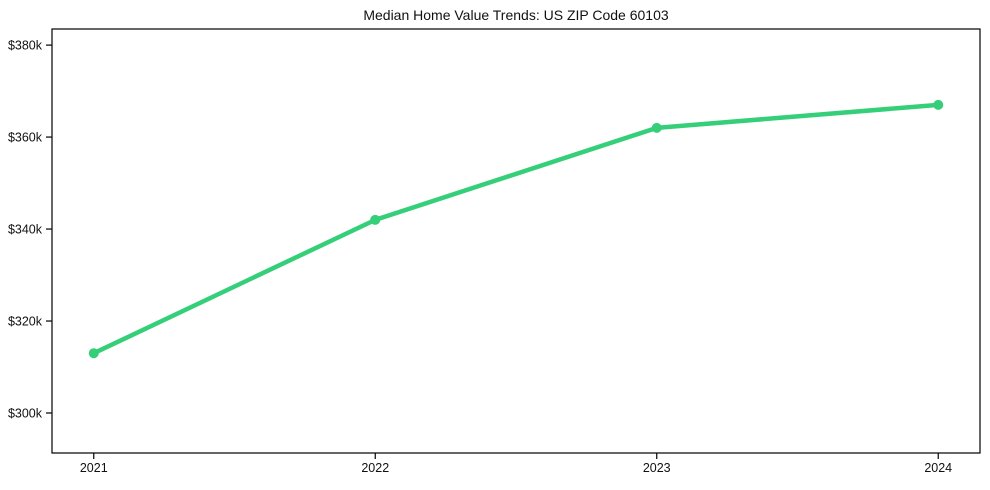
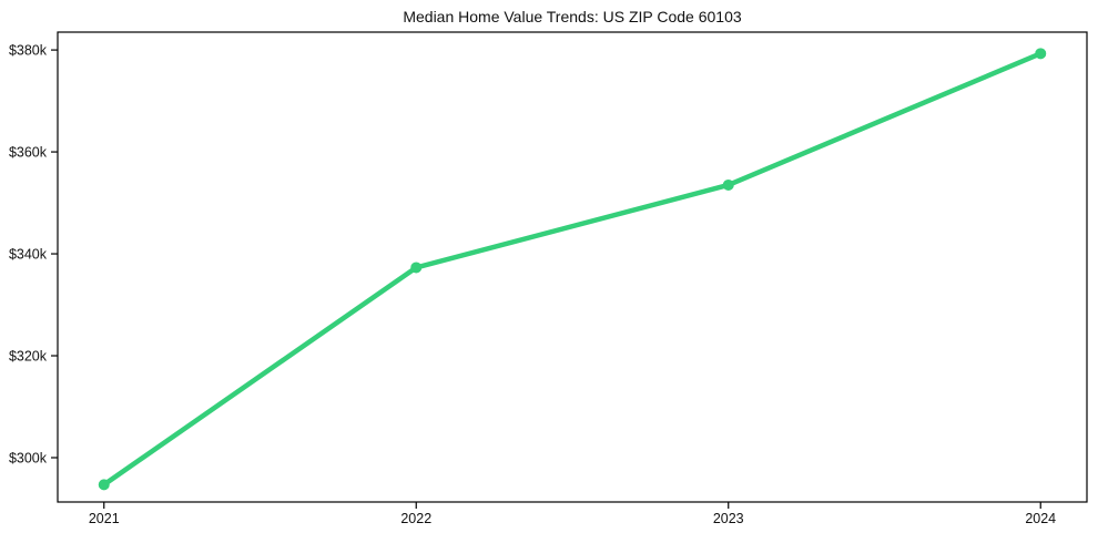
2021: $313k -> $295k
2022: $342k -> $337k
2023: $362k -> $354k
2024: $367k -> $379k
